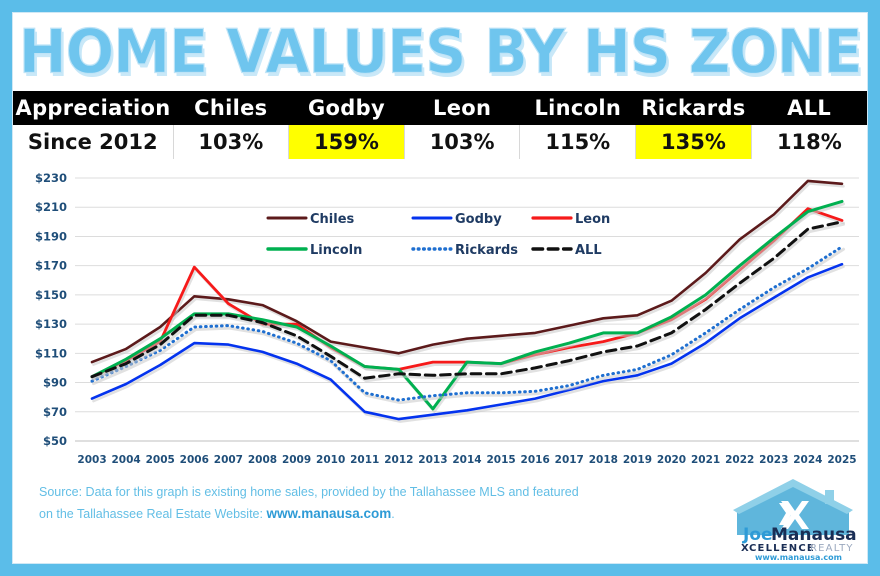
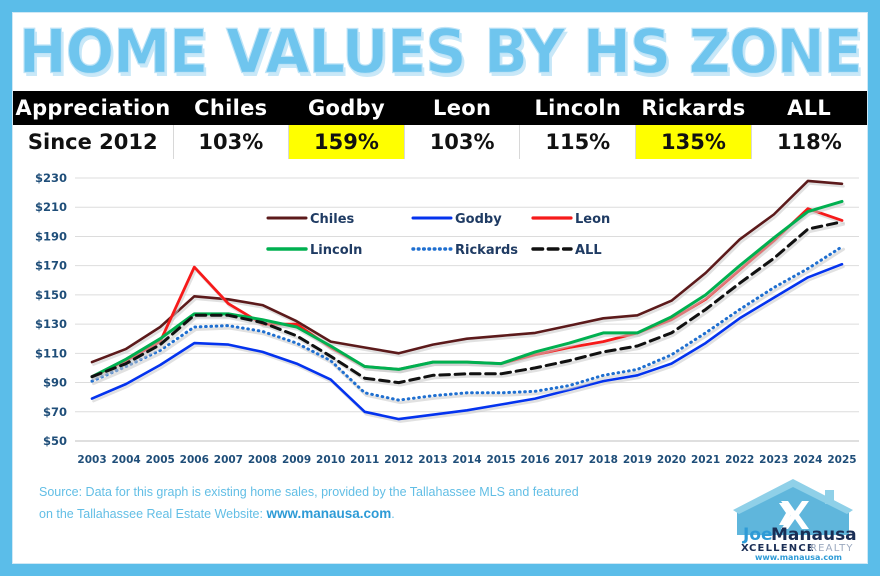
ALL/2012: $96 -> $90
Lincoln/2013: $72 -> $104
